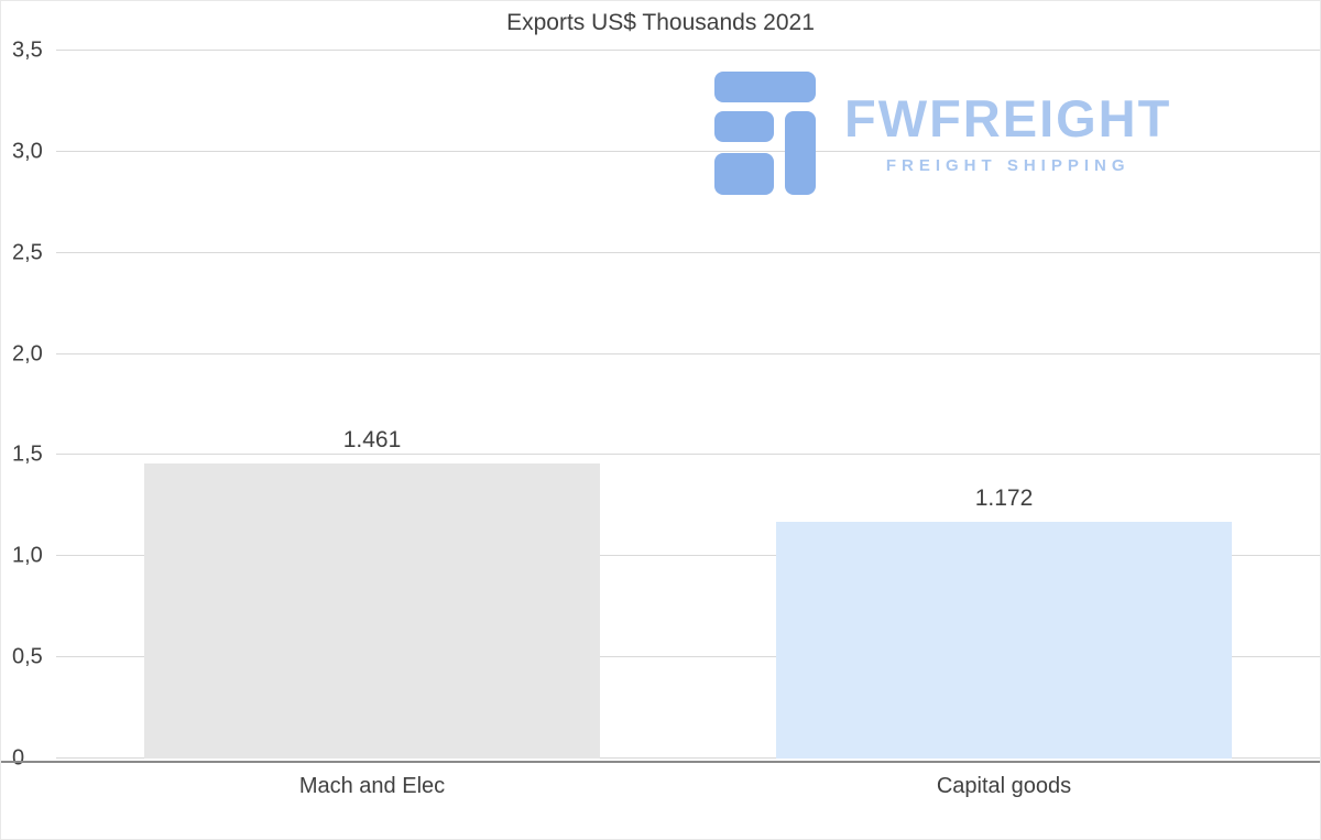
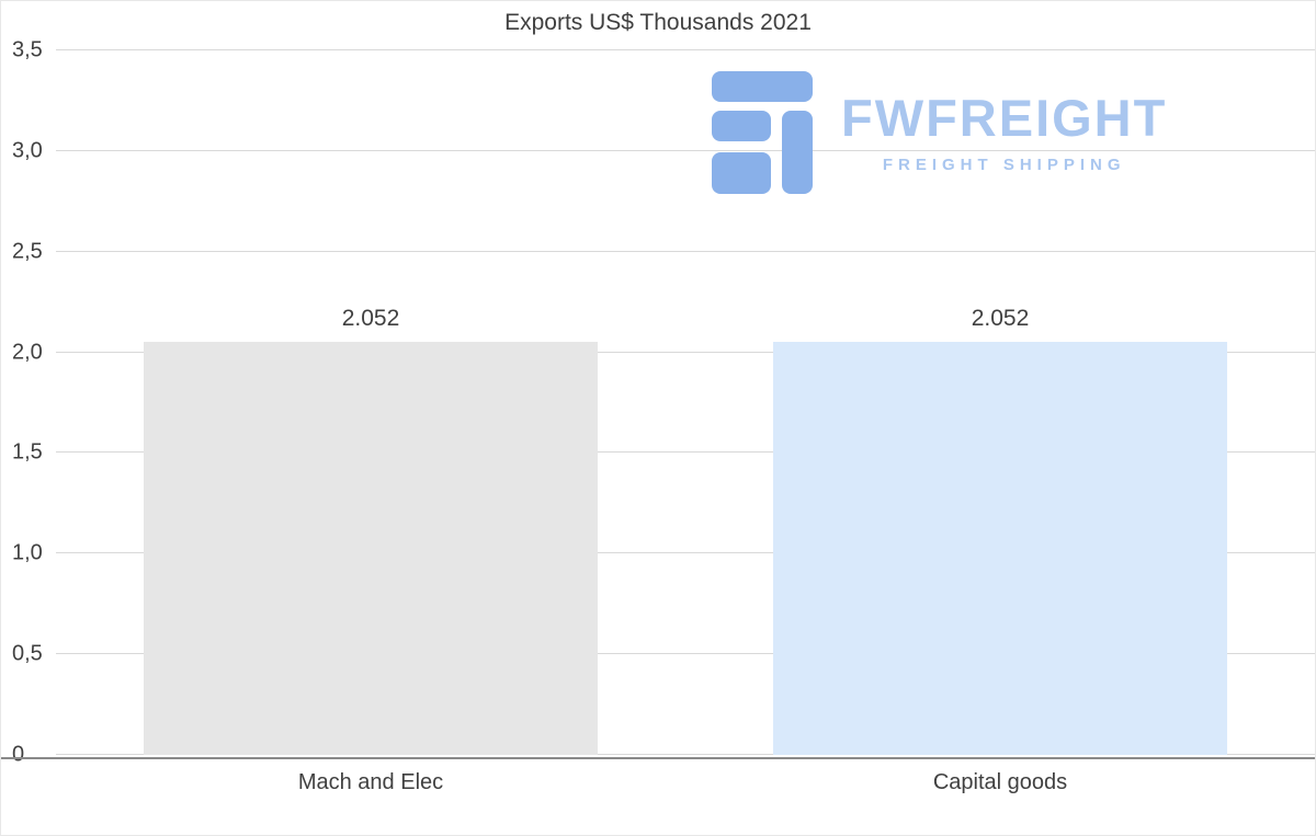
Mach and Elec: 1.461 -> 2.052
Capital goods: 1.172 -> 2.052
